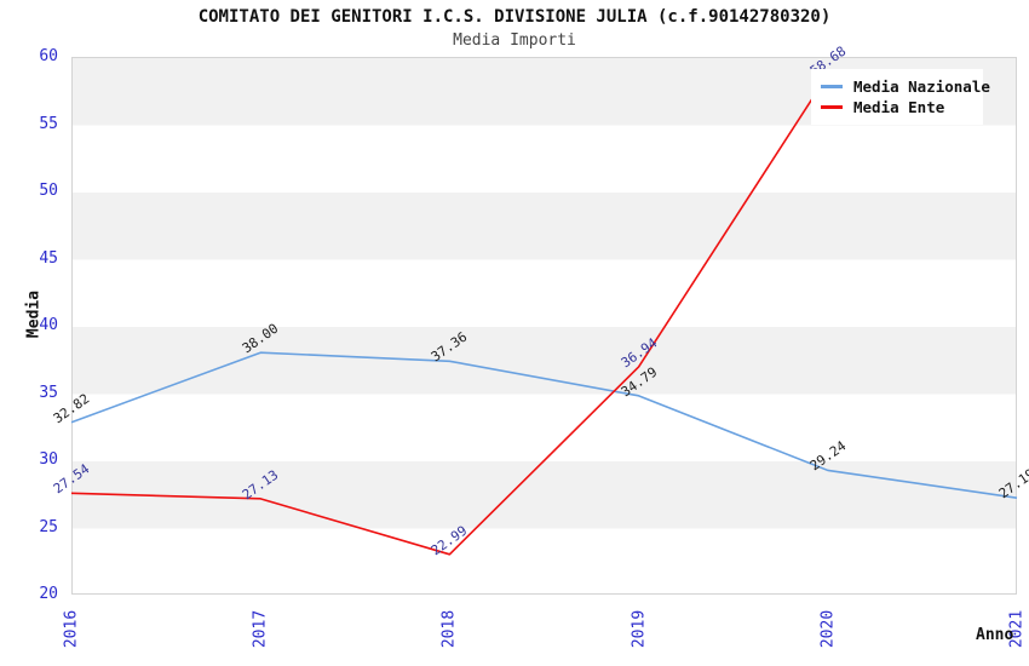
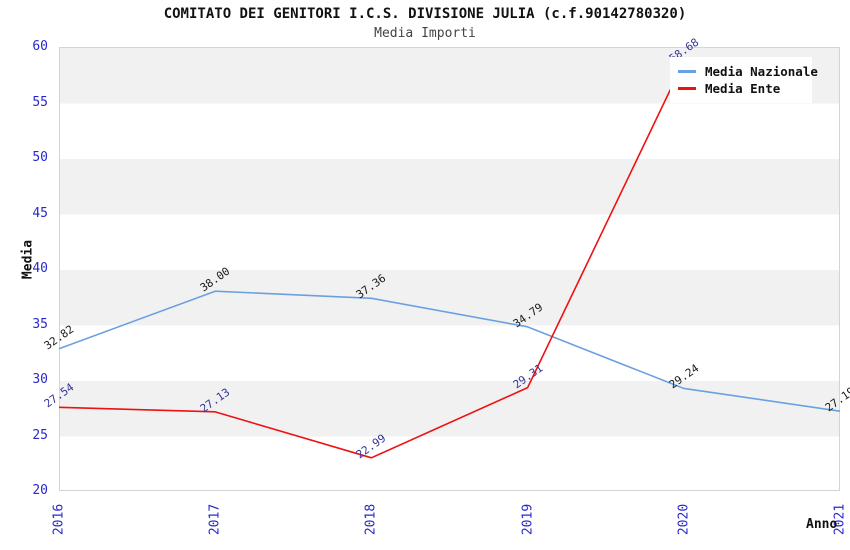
Media Ente/2019: 36.94 -> 29.31
